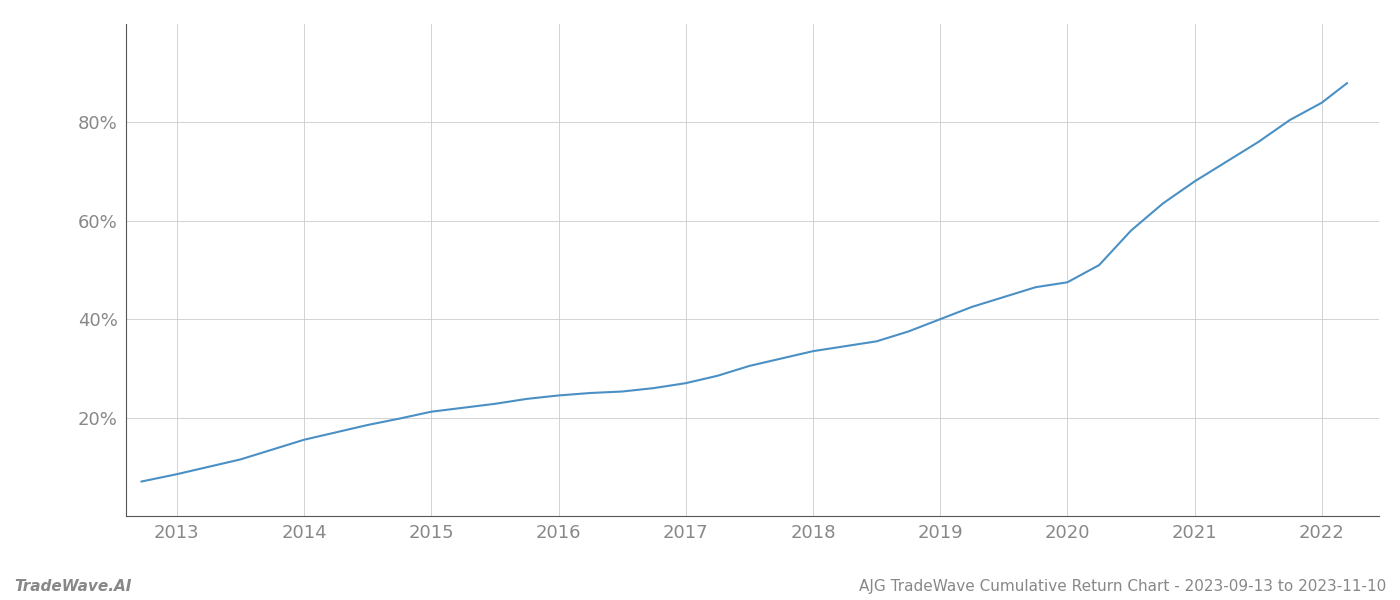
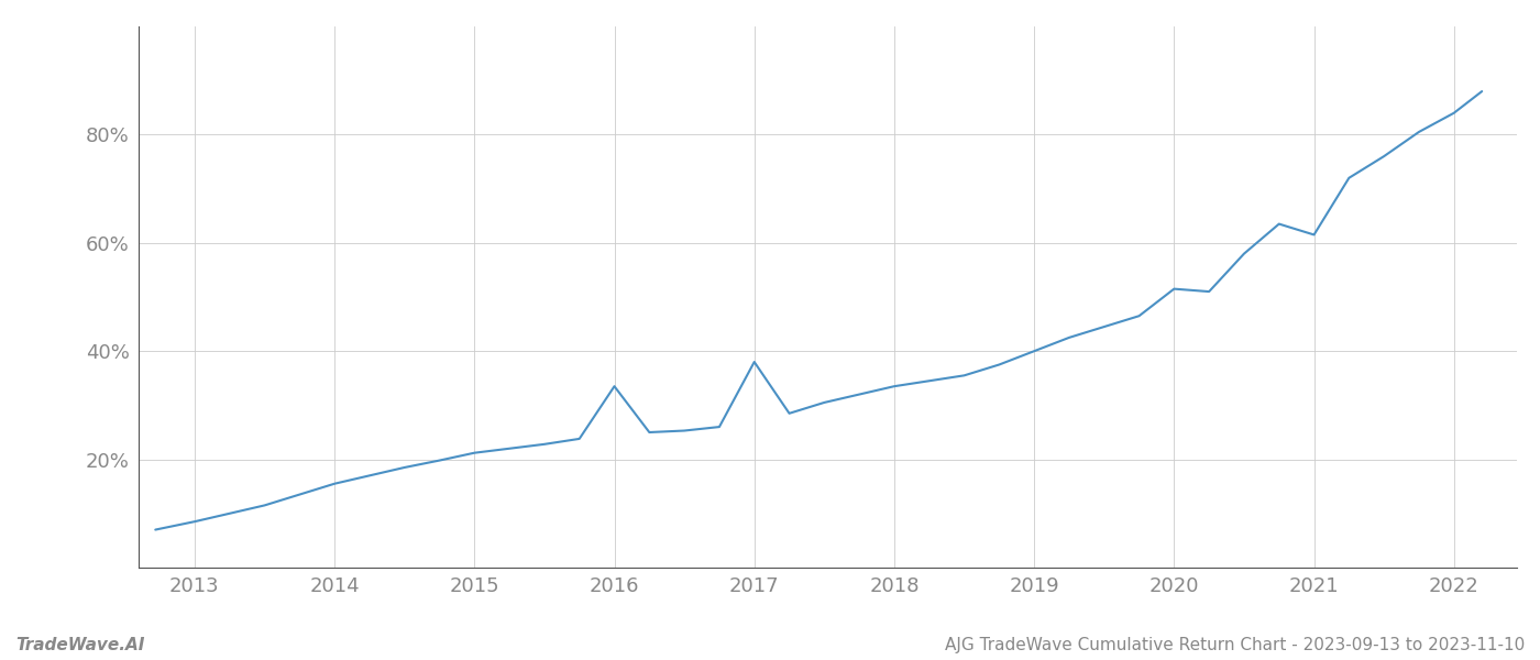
2016: 24.5% -> 33.5%
2017: 27.0% -> 38.0%
2020: 47.5% -> 51.5%
2021: 68.0% -> 61.5%
